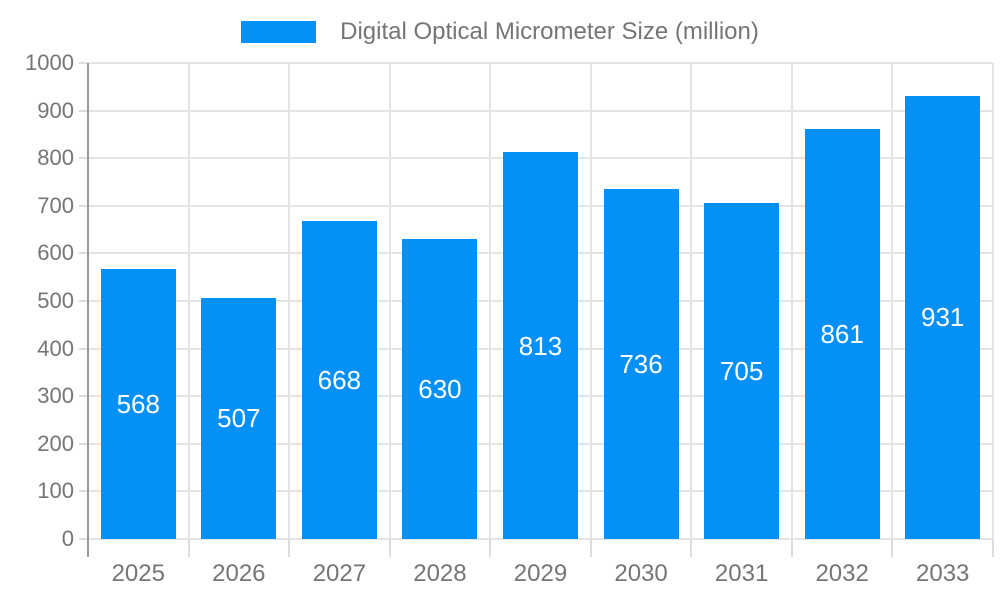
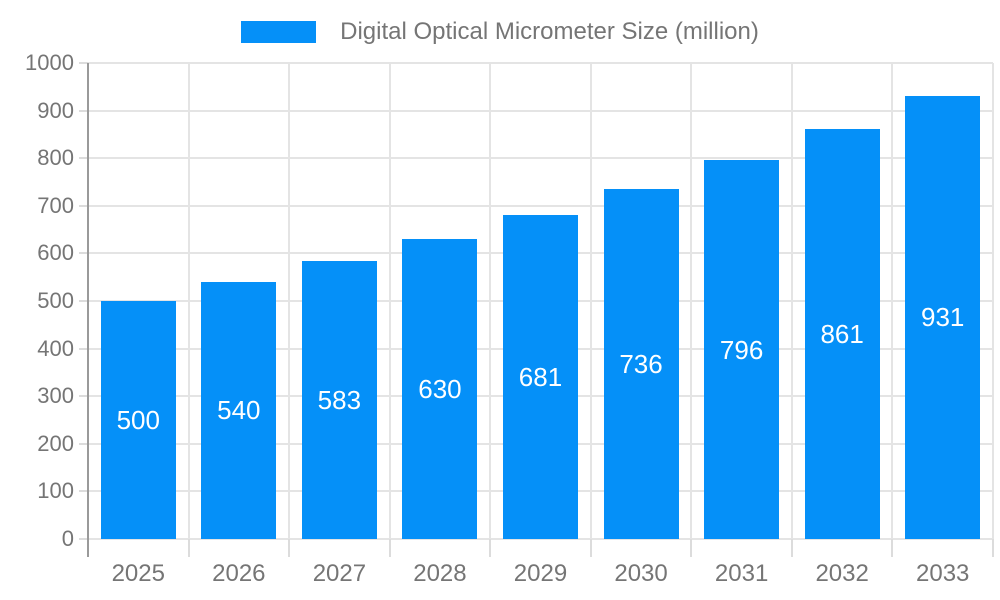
2025: 568 -> 500
2026: 507 -> 540
2027: 668 -> 583
2029: 813 -> 681
2031: 705 -> 796
